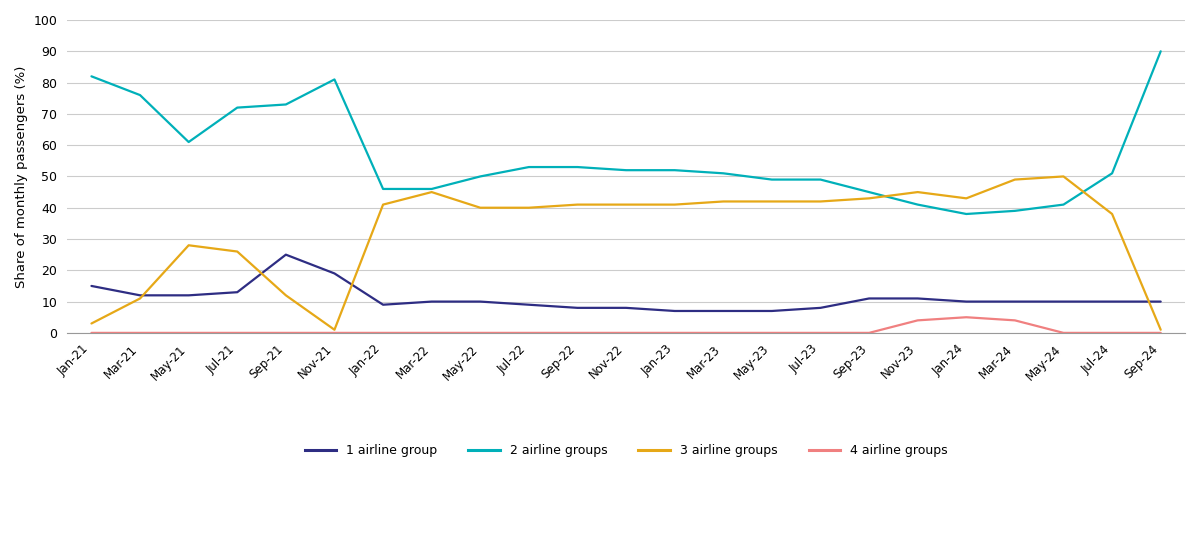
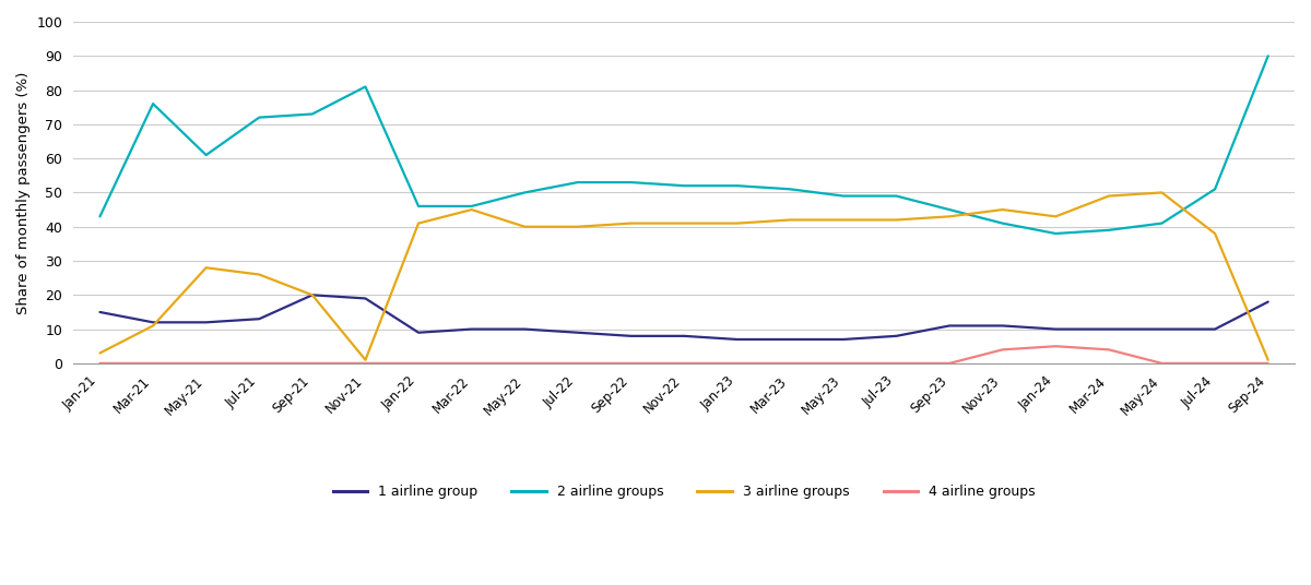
2 airline groups/Jan-21: 82 -> 43
1 airline group/Sep-21: 25 -> 20
3 airline groups/Sep-21: 12 -> 20
1 airline group/Sep-24: 10 -> 18
